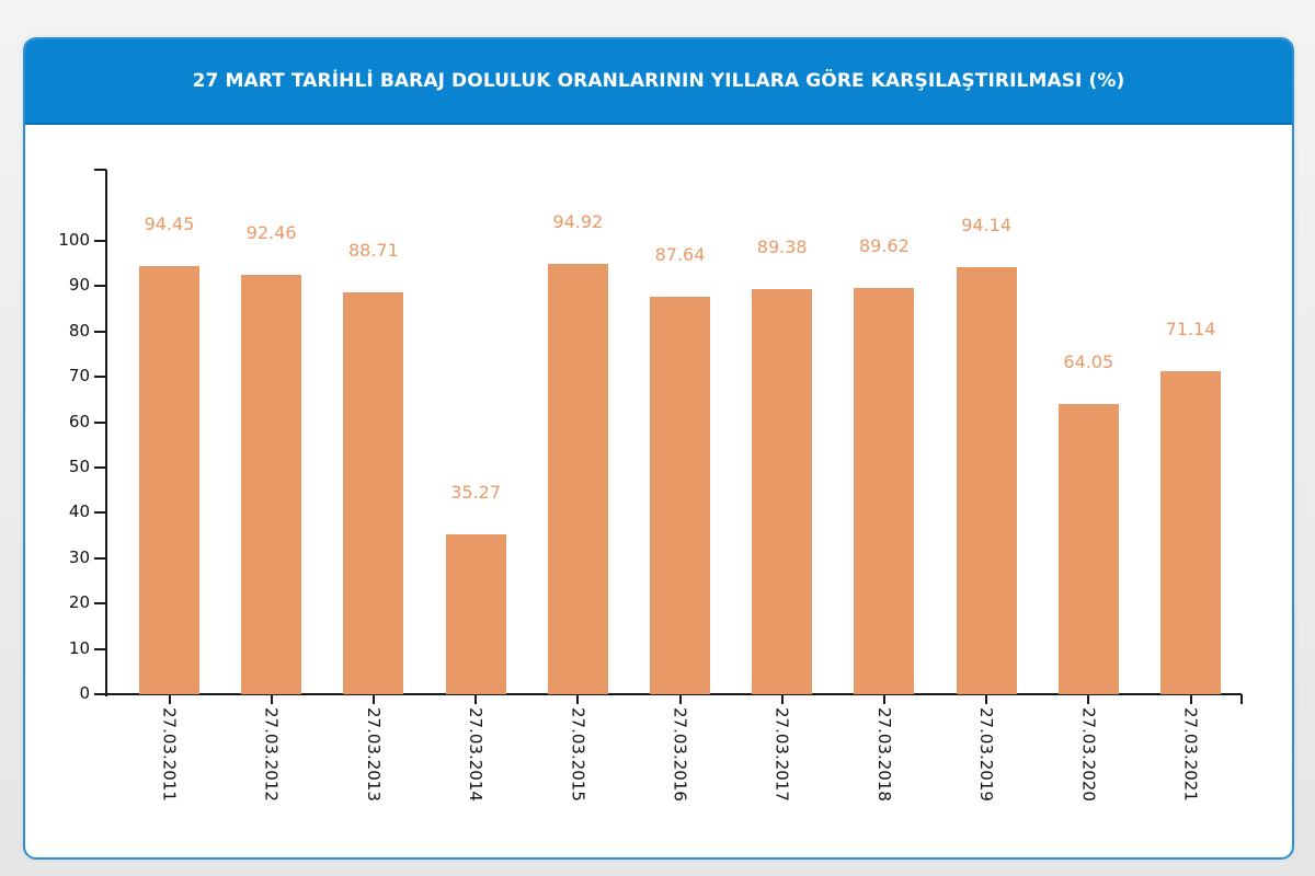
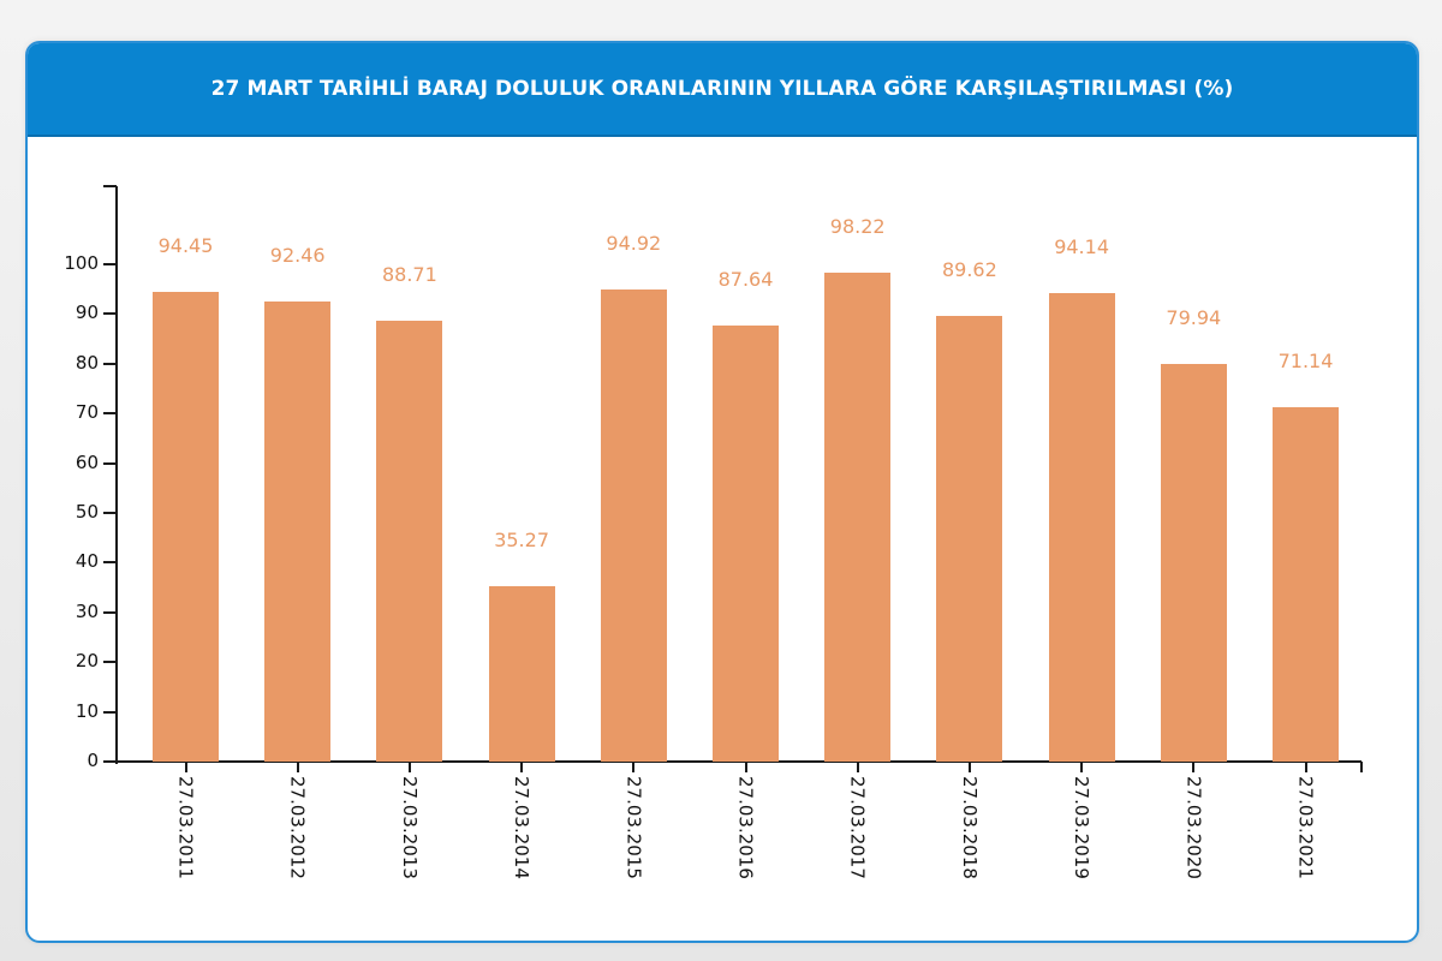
27.03.2017: 89.38 -> 98.22
27.03.2020: 64.05 -> 79.94
